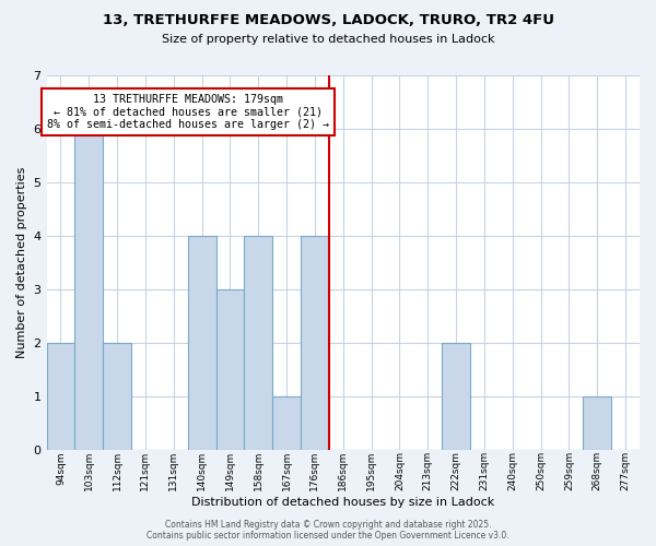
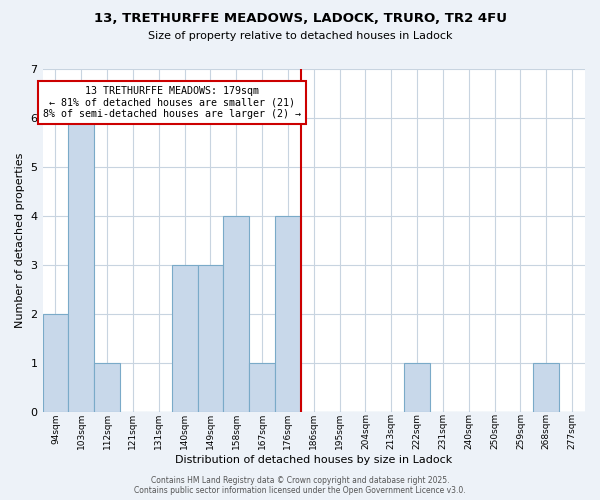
112sqm: 2 -> 1
140sqm: 4 -> 3
222sqm: 2 -> 1
